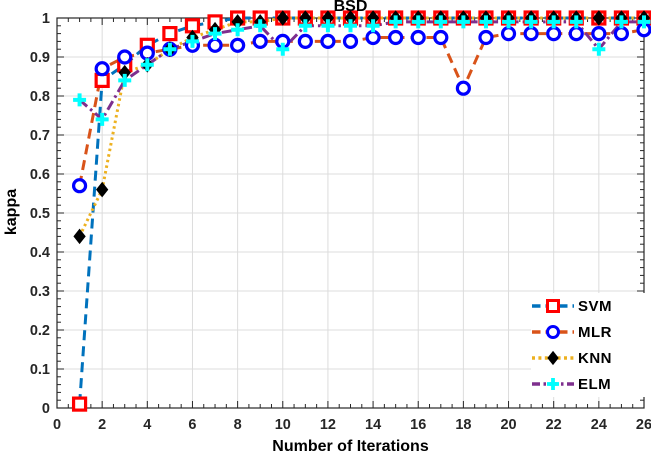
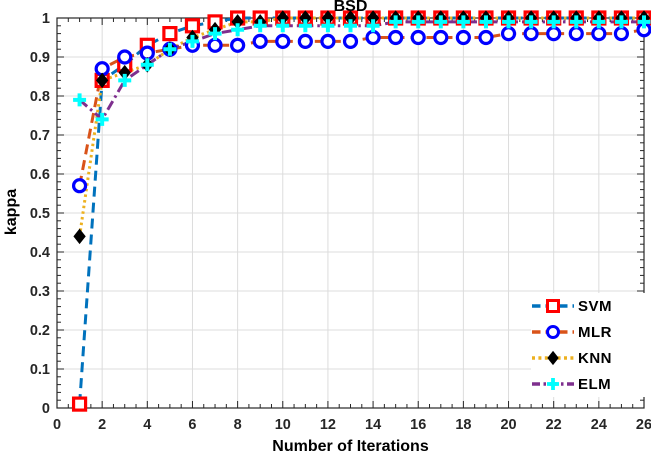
KNN/2: 0.56 -> 0.84
ELM/10: 0.92 -> 0.98
MLR/18: 0.82 -> 0.95
ELM/24: 0.92 -> 0.99
